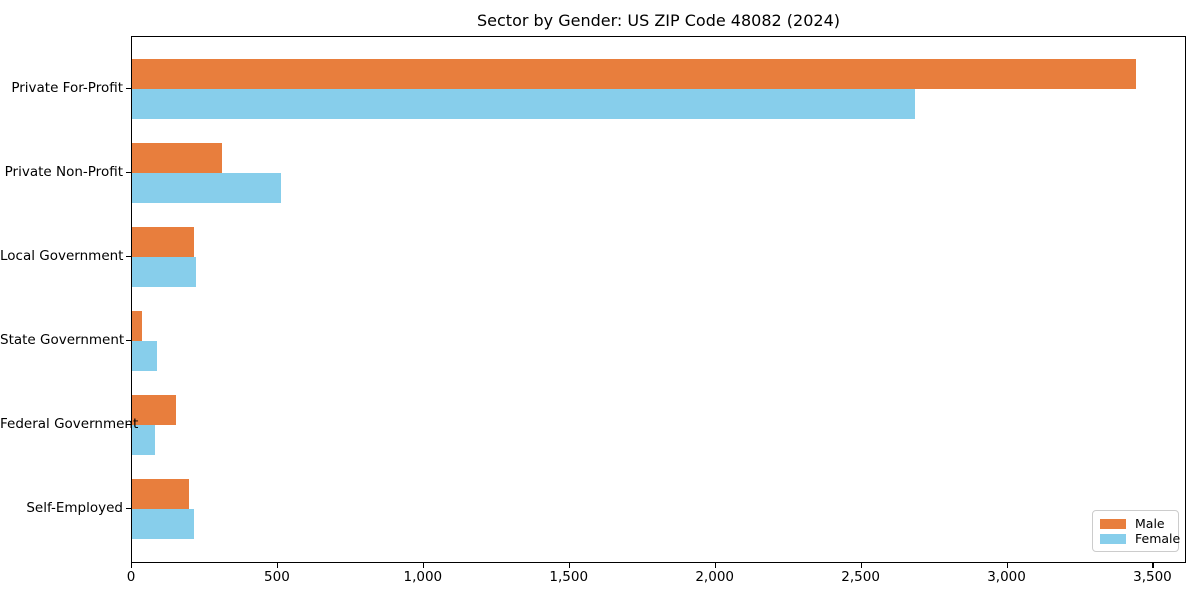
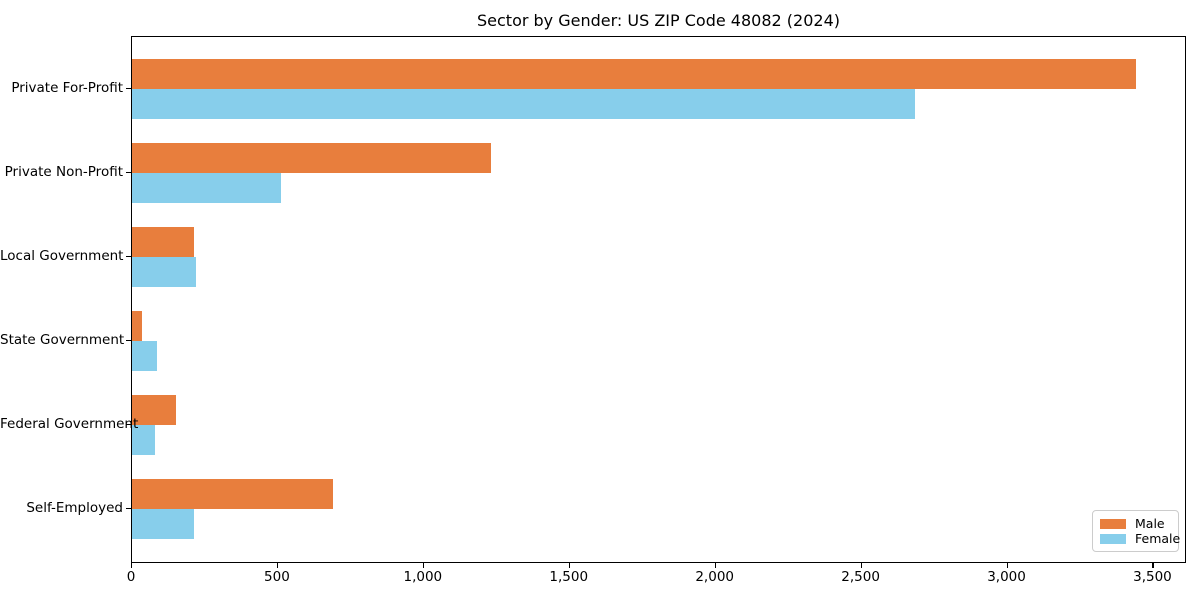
Male/Private Non-Profit: 310 -> 1230
Male/Self-Employed: 200 -> 690
